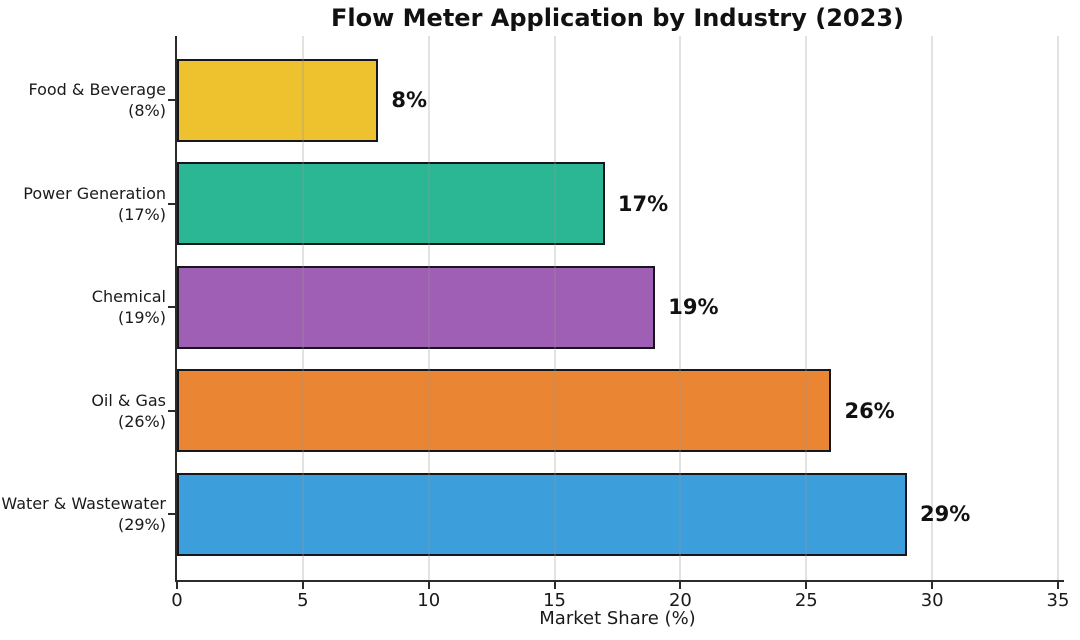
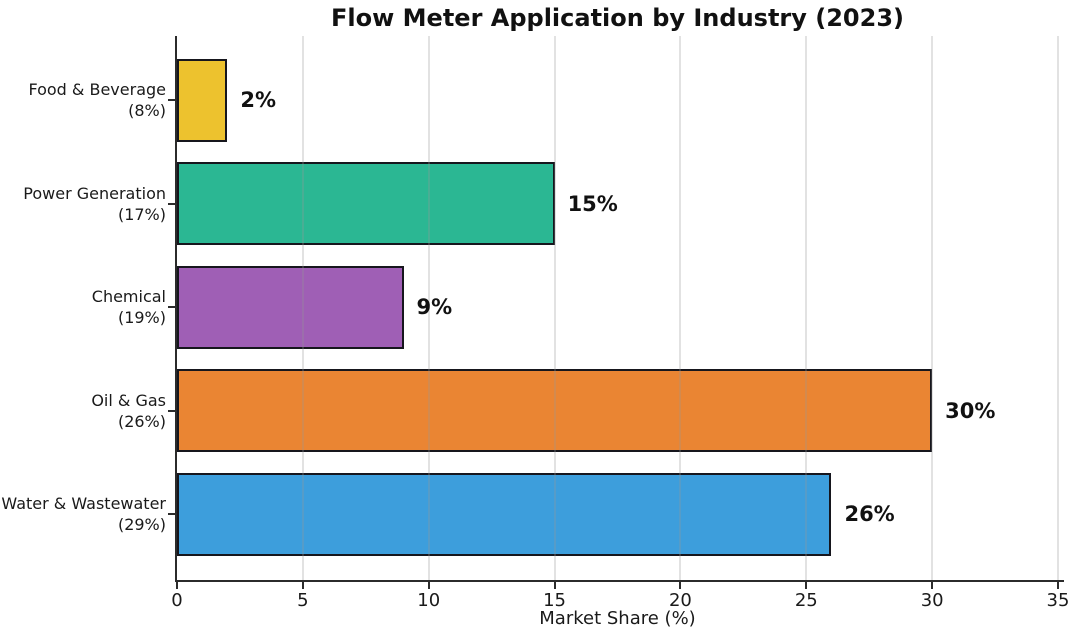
Food & Beverage: 8% -> 2%
Power Generation: 17% -> 15%
Chemical: 19% -> 9%
Oil & Gas: 26% -> 30%
Water & Wastewater: 29% -> 26%
